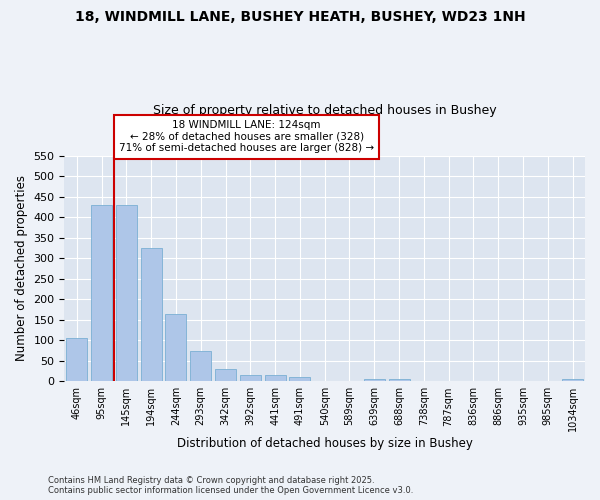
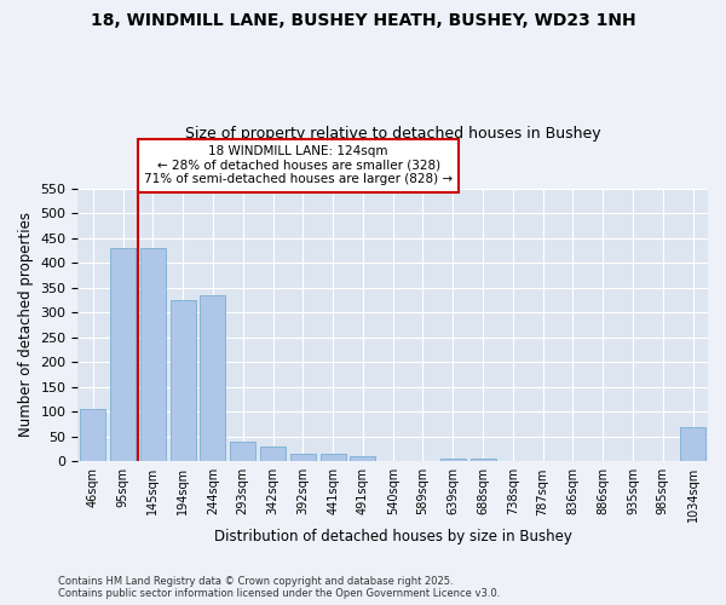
244sqm: 165 -> 335
293sqm: 75 -> 40
1034sqm: 5 -> 70
